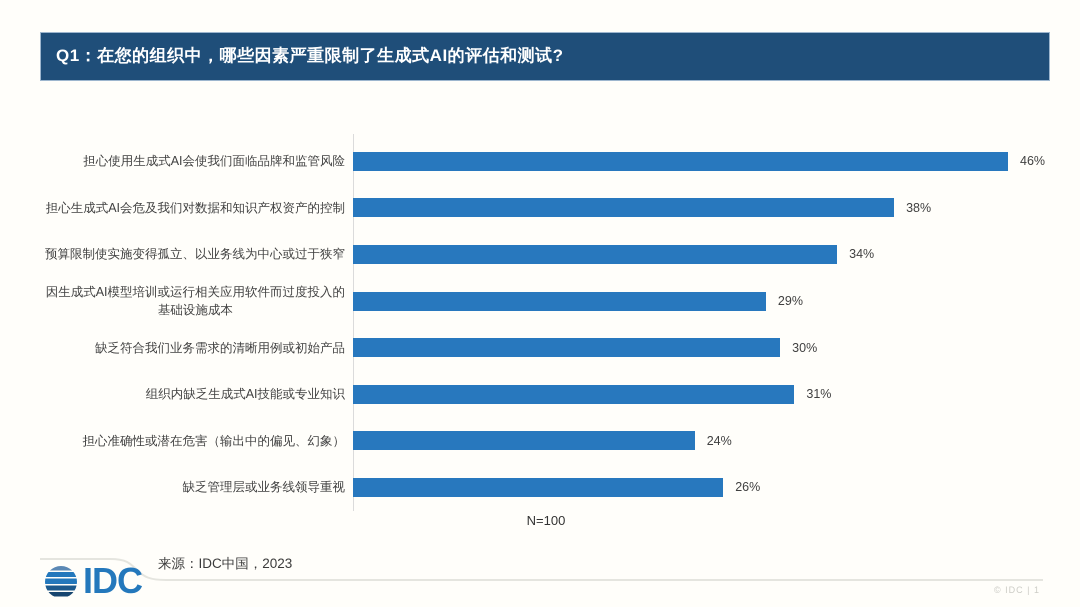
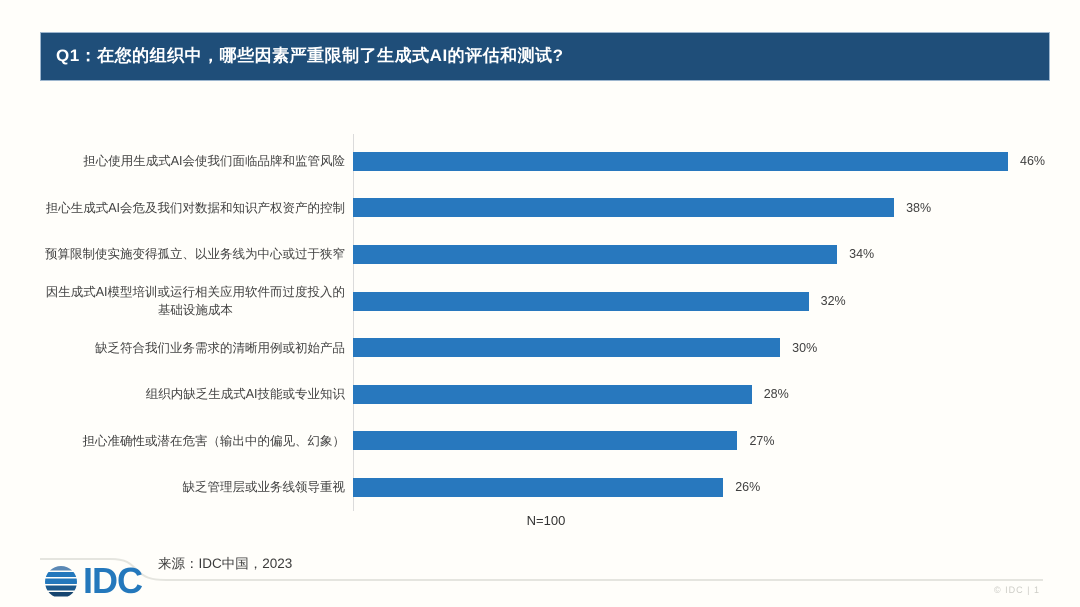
因生成式AI模型培训或运行相关应用软件而过度投入的 基础设施成本: 29% -> 32%
组织内缺乏生成式AI技能或专业知识: 31% -> 28%
担心准确性或潜在危害（输出中的偏见、幻象）: 24% -> 27%
